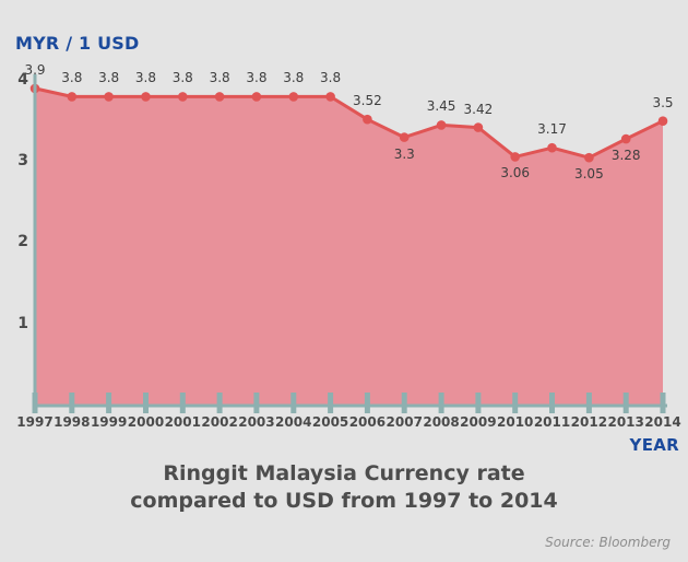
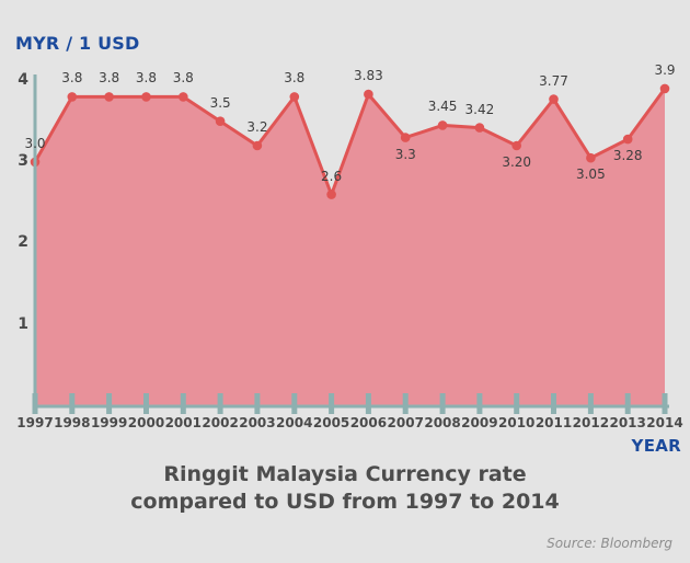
1997: 3.9 -> 3.0
2002: 3.8 -> 3.5
2003: 3.8 -> 3.2
2005: 3.8 -> 2.6
2006: 3.52 -> 3.83
2010: 3.06 -> 3.20
2011: 3.17 -> 3.77
2014: 3.5 -> 3.9
